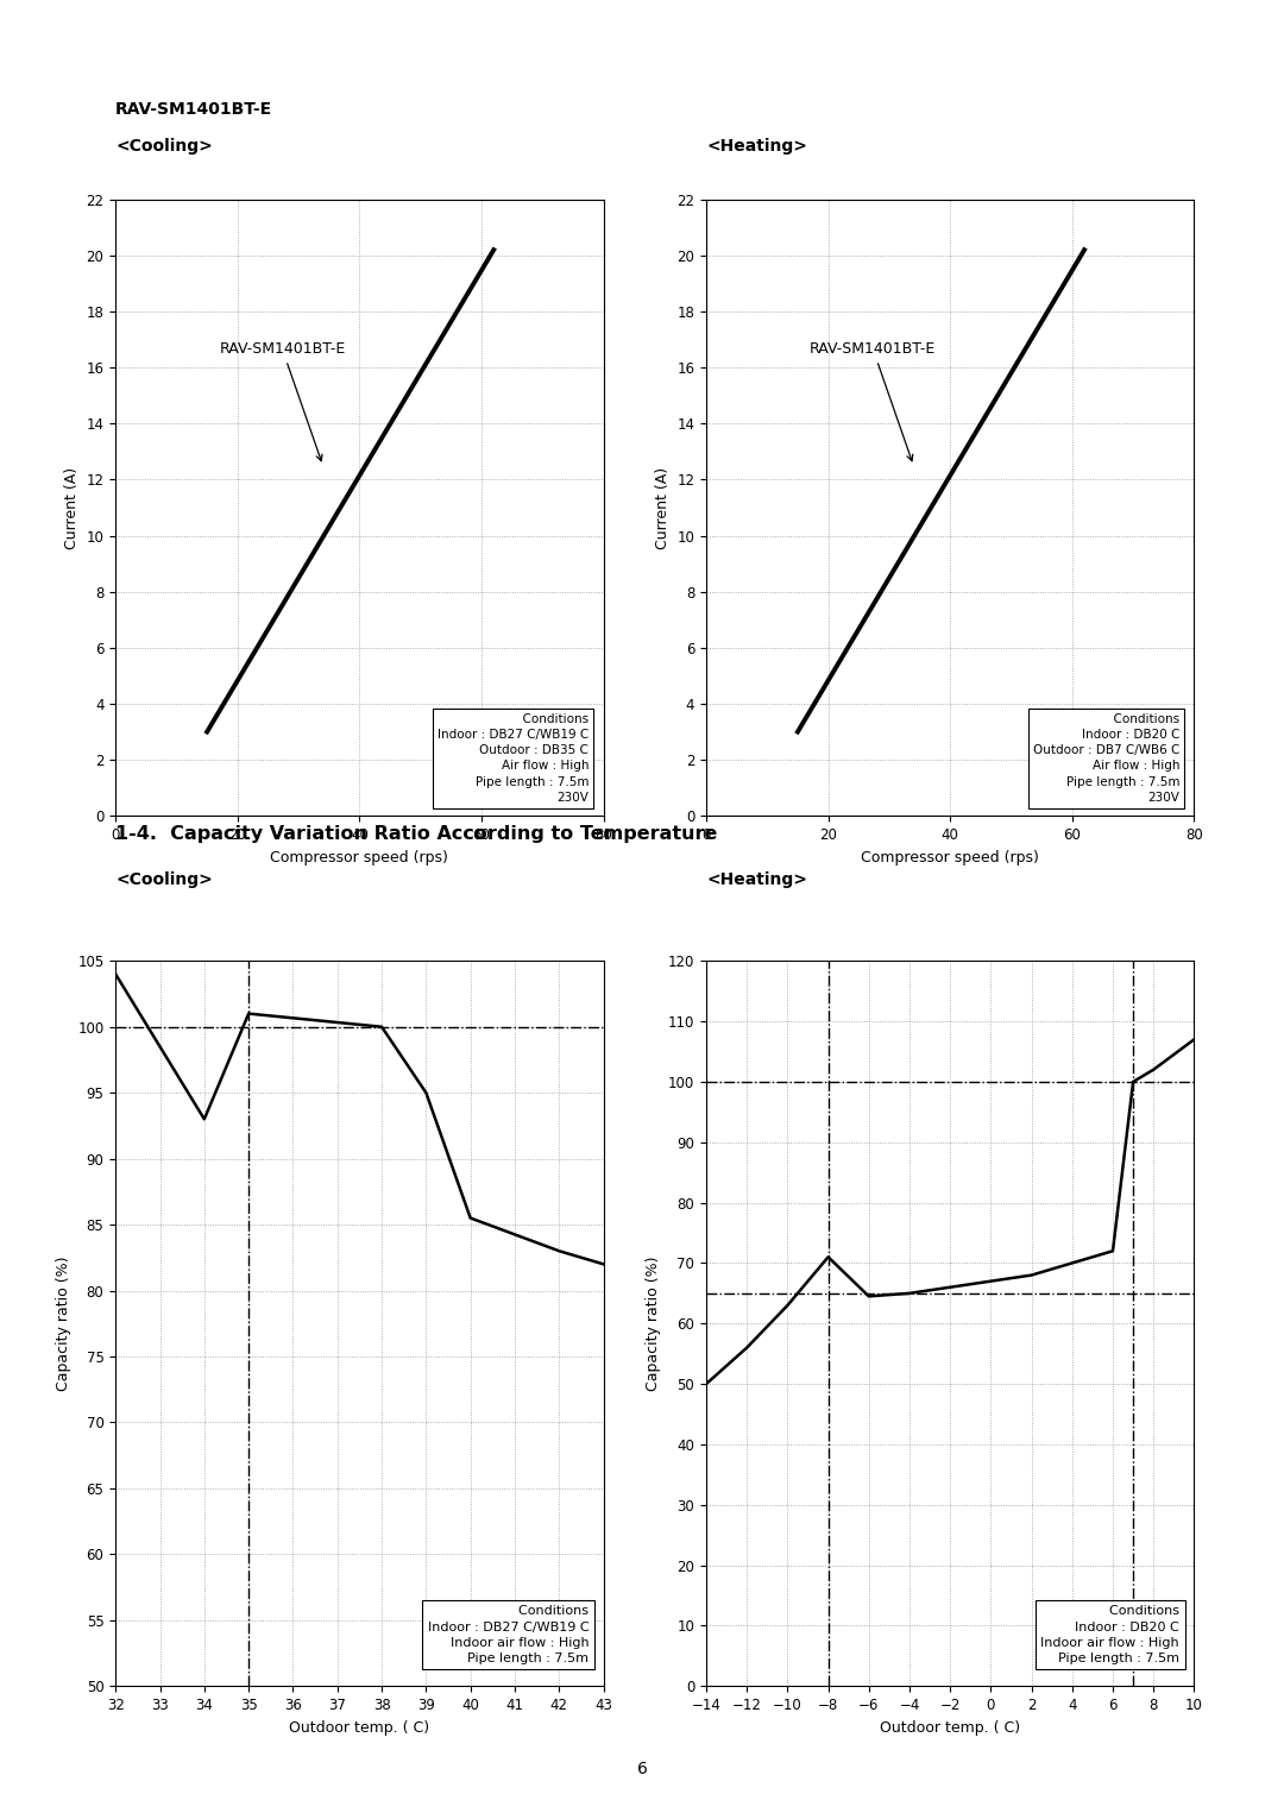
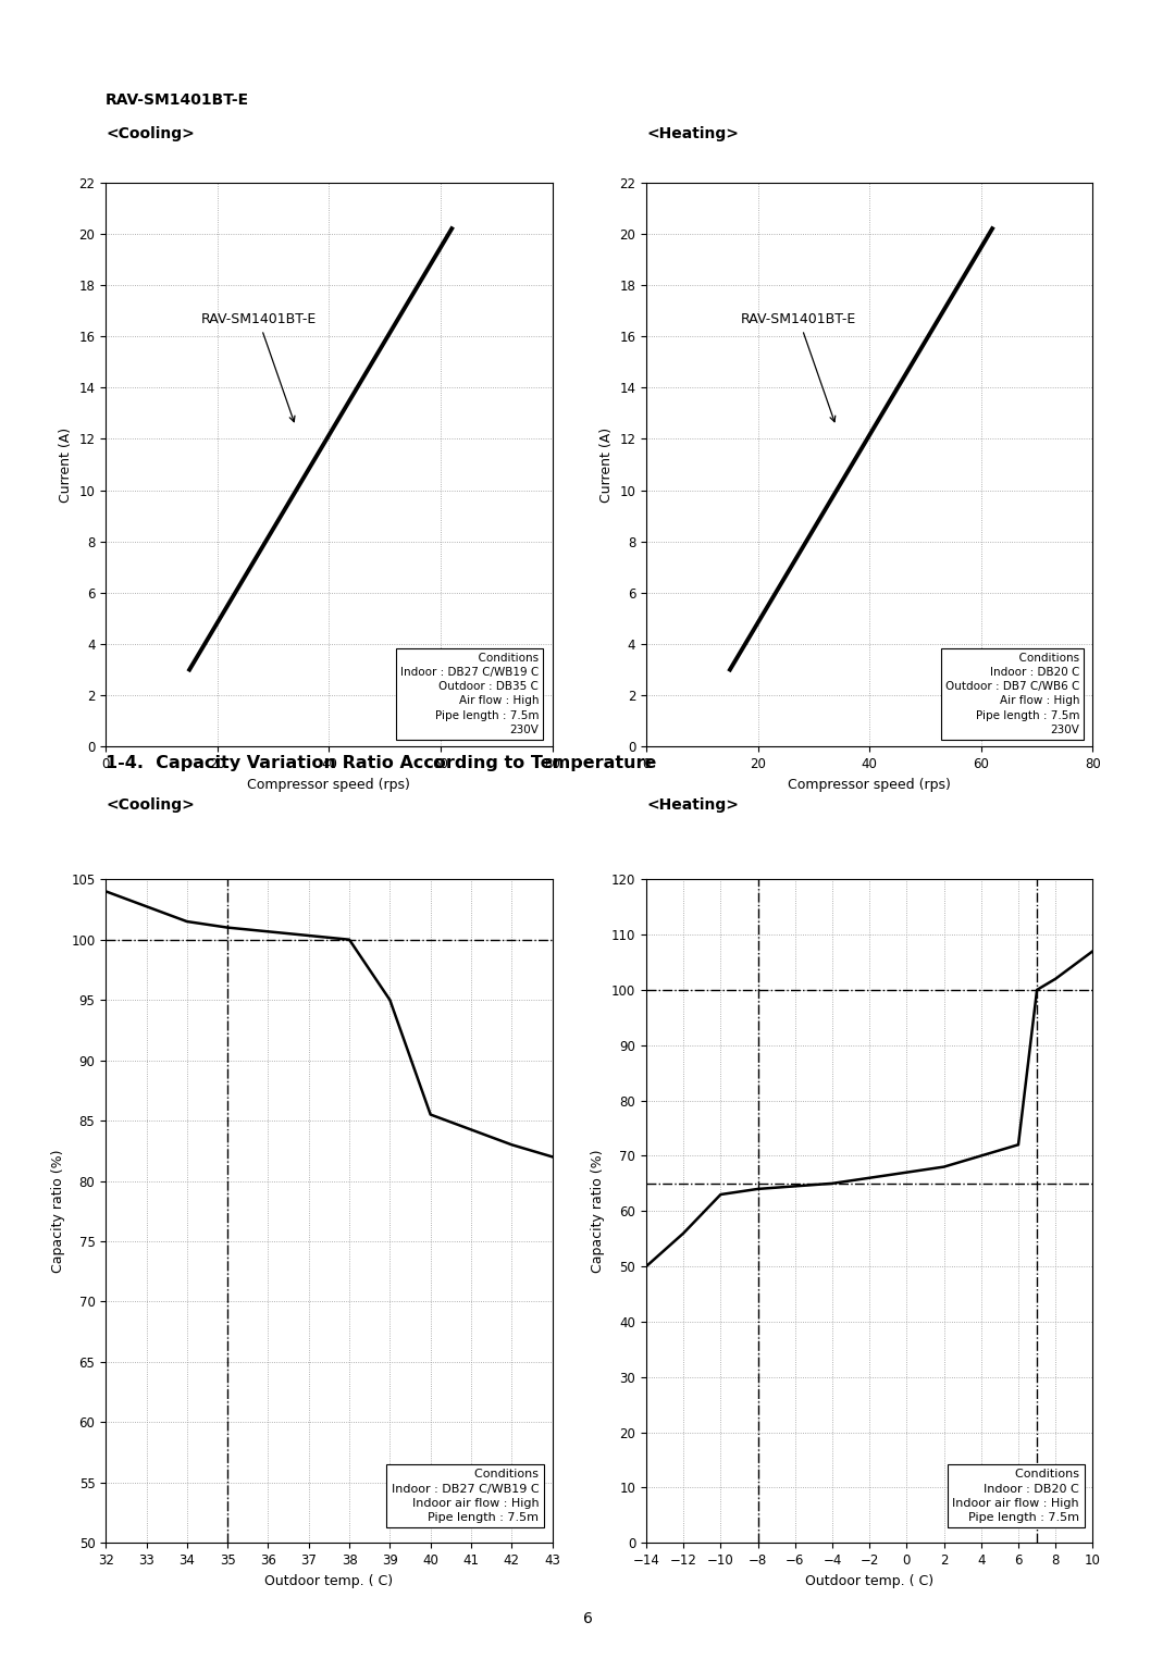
34: 93.0 -> 101.5
−8: 71.0 -> 64.0
